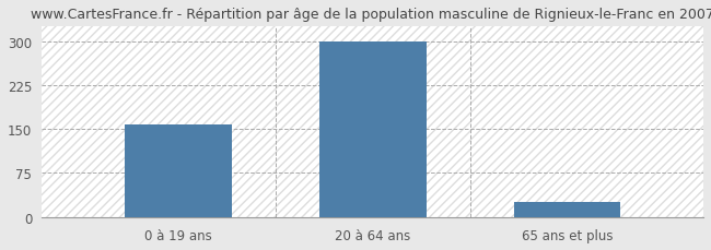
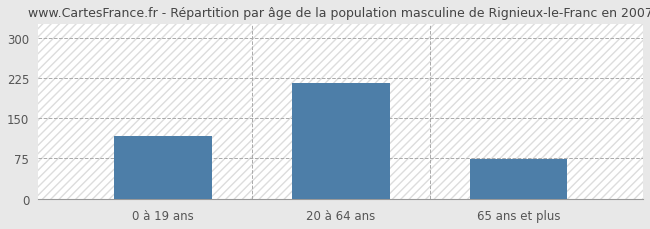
0 à 19 ans: 157 -> 116
20 à 64 ans: 300 -> 216
65 ans et plus: 25 -> 74
